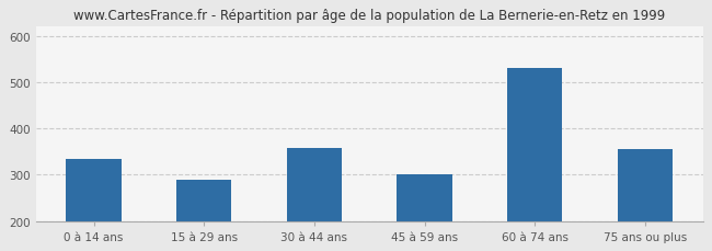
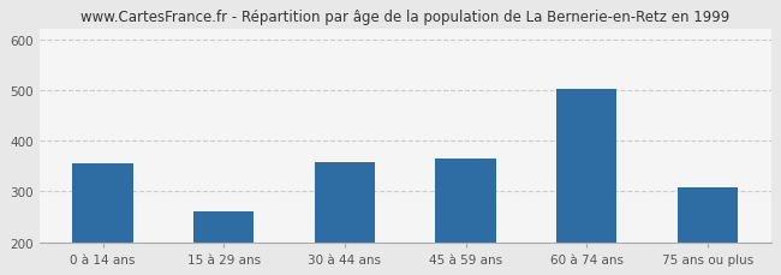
0 à 14 ans: 335 -> 355
15 à 29 ans: 290 -> 260
45 à 59 ans: 300 -> 365
60 à 74 ans: 530 -> 503
75 ans ou plus: 355 -> 308
